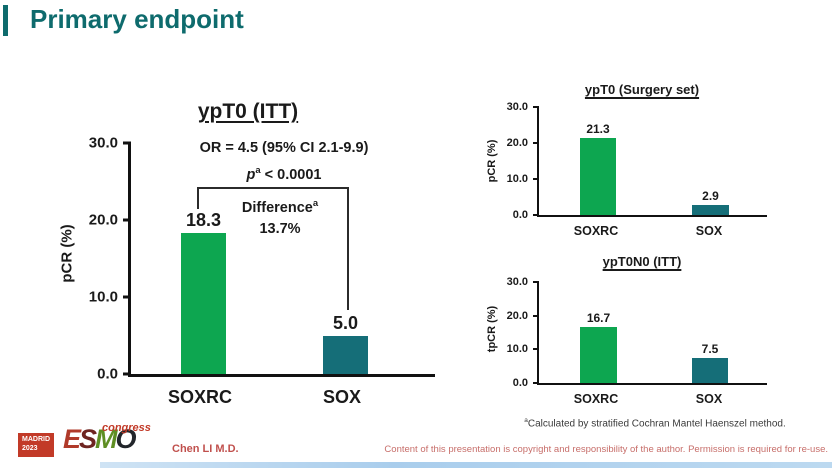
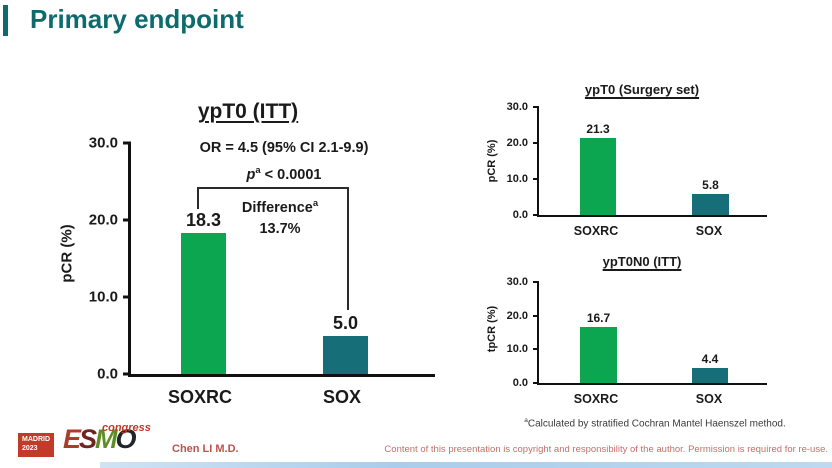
ypT0 (Surgery set)/SOX: 2.9 -> 5.8
ypT0N0 (ITT)/SOX: 7.5 -> 4.4
